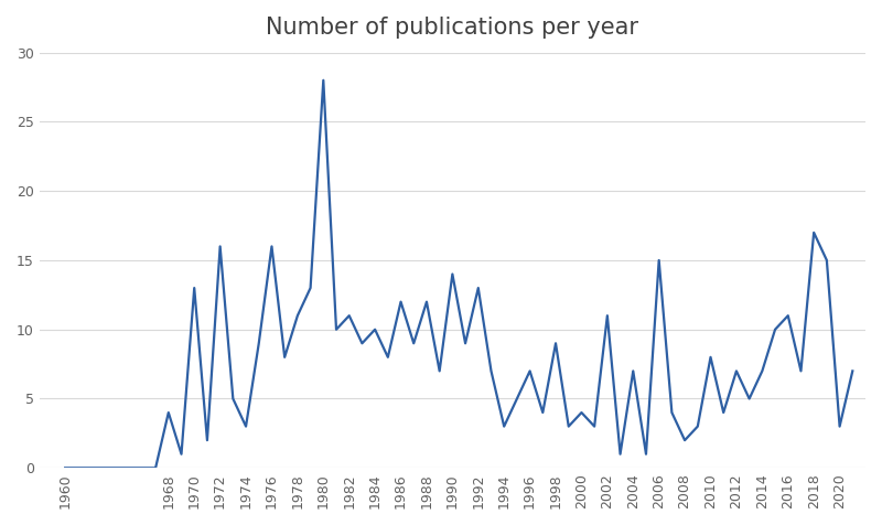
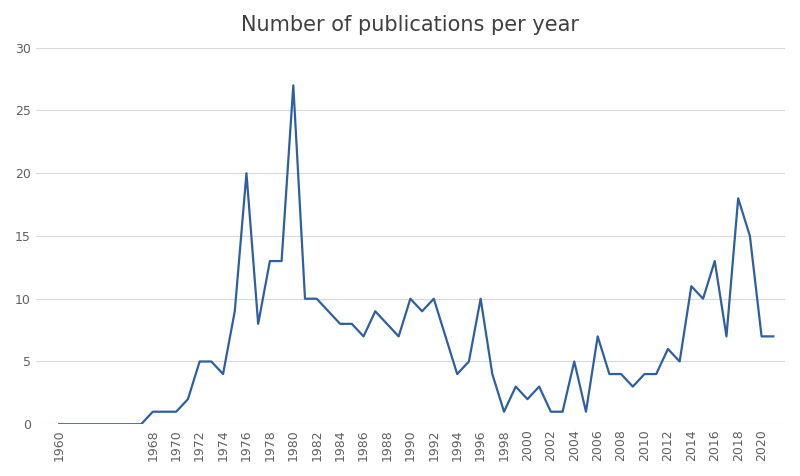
1968: 4 -> 1
1970: 13 -> 1
1972: 16 -> 5
1974: 3 -> 4
1976: 16 -> 20
1978: 11 -> 13
1980: 28 -> 27
1982: 11 -> 10
1984: 10 -> 8
1986: 12 -> 7
1988: 12 -> 8
1990: 14 -> 10
1992: 13 -> 10
1994: 3 -> 4
1996: 7 -> 10
1998: 9 -> 1
2000: 4 -> 2
2002: 11 -> 1
2004: 7 -> 5
2006: 15 -> 7
2008: 2 -> 4
2010: 8 -> 4
2012: 7 -> 6
2014: 7 -> 11
2016: 11 -> 13
2018: 17 -> 18
2020: 3 -> 7
